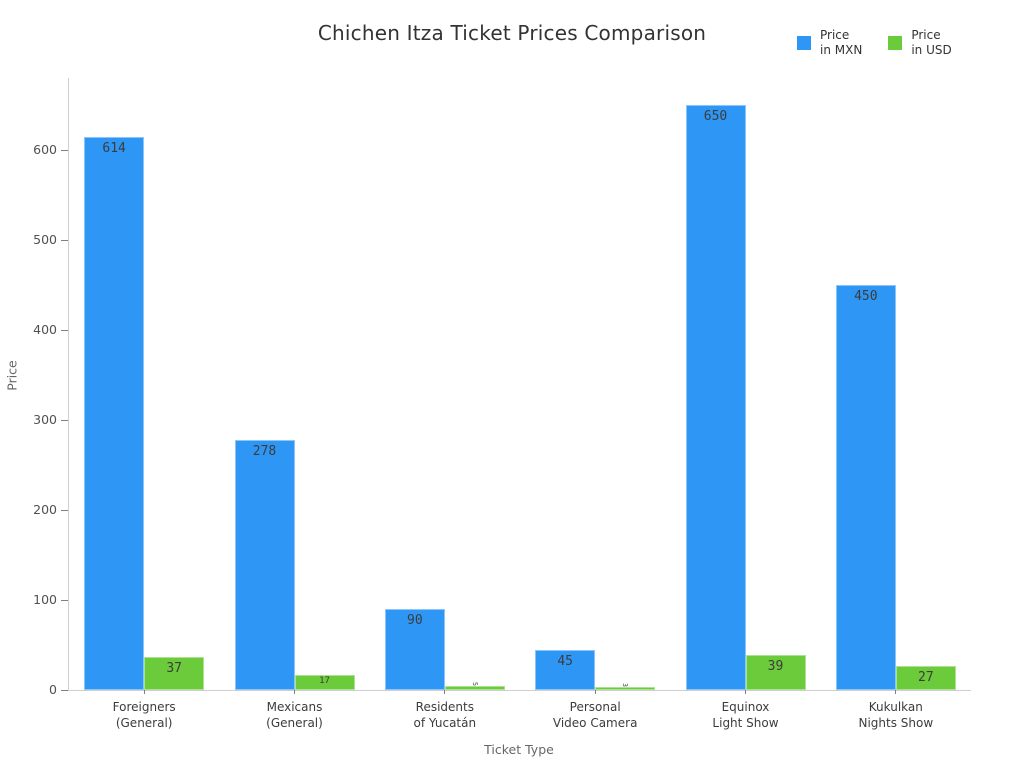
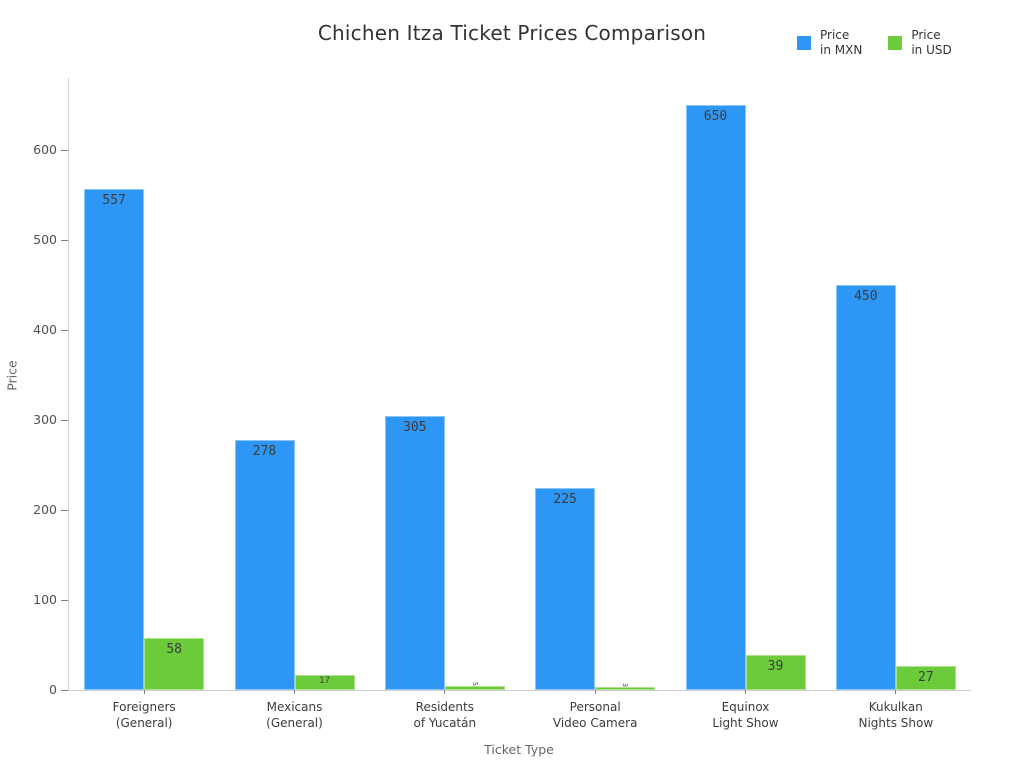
Price in MXN/Foreigners (General): 614 -> 557
Price in USD/Foreigners (General): 37 -> 58
Price in MXN/Residents of Yucatán: 90 -> 305
Price in MXN/Personal Video Camera: 45 -> 225
